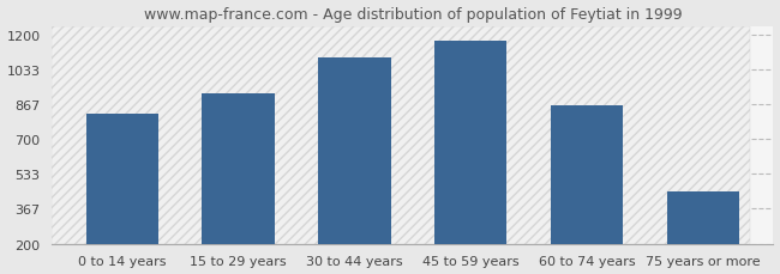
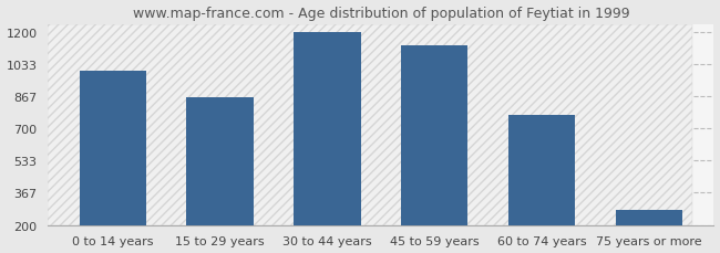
0 to 14 years: 820 -> 1000
15 to 29 years: 920 -> 860
30 to 44 years: 1090 -> 1200
45 to 59 years: 1170 -> 1130
60 to 74 years: 860 -> 770
75 years or more: 450 -> 280
